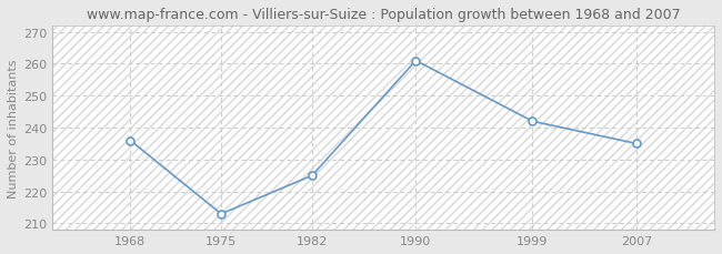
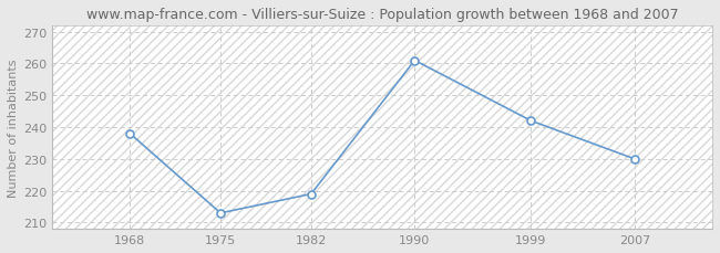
1968: 236 -> 238
1982: 225 -> 219
2007: 235 -> 230
